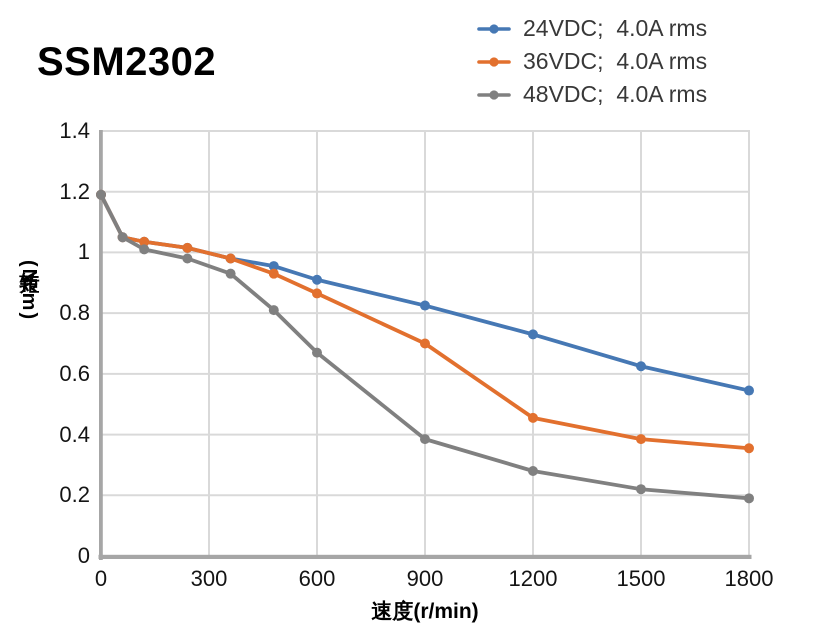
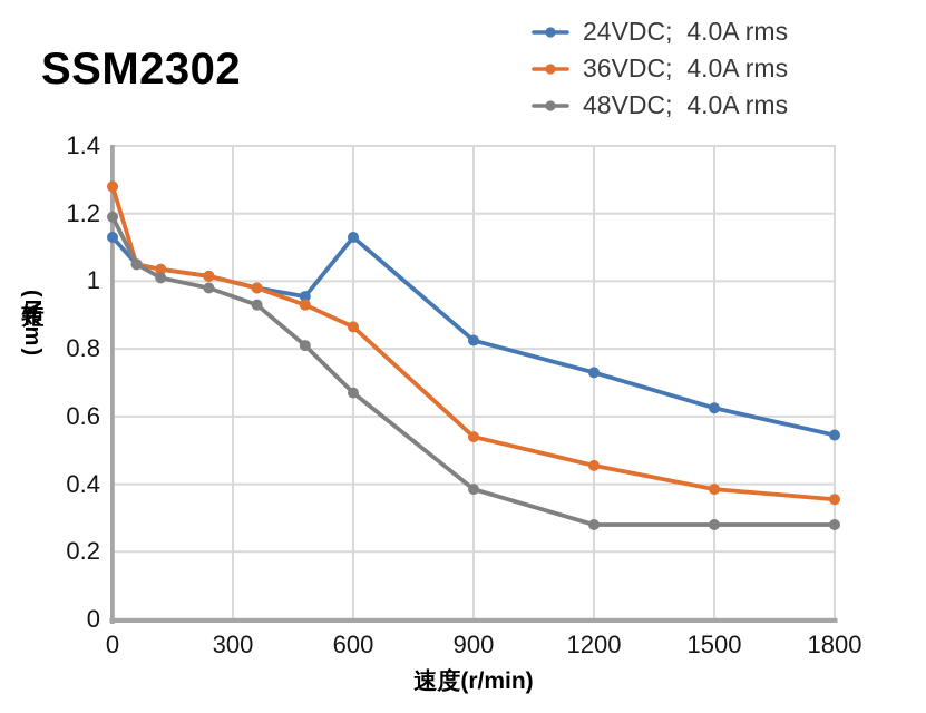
24VDC; 4.0A rms/0: 1.19 -> 1.13
36VDC; 4.0A rms/0: 1.19 -> 1.28
24VDC; 4.0A rms/600: 0.91 -> 1.13
36VDC; 4.0A rms/900: 0.70 -> 0.54
48VDC; 4.0A rms/1500: 0.22 -> 0.28
48VDC; 4.0A rms/1800: 0.19 -> 0.28
